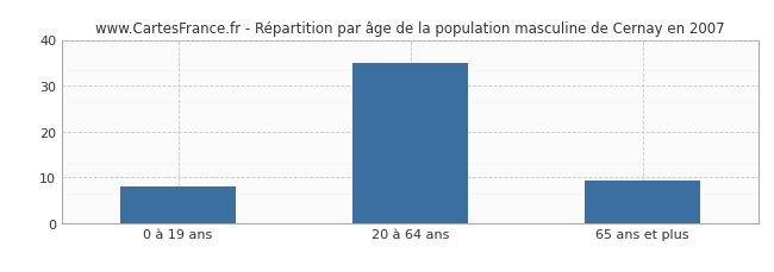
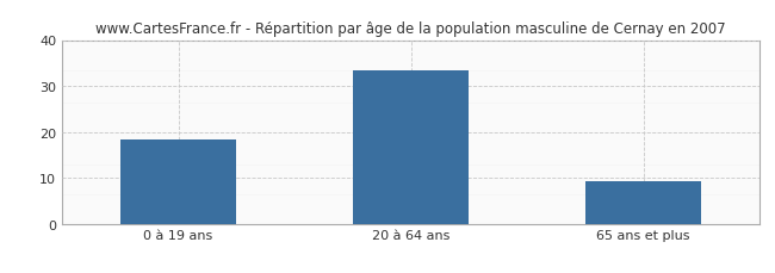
0 à 19 ans: 8.0 -> 18.2
20 à 64 ans: 35.0 -> 33.3
